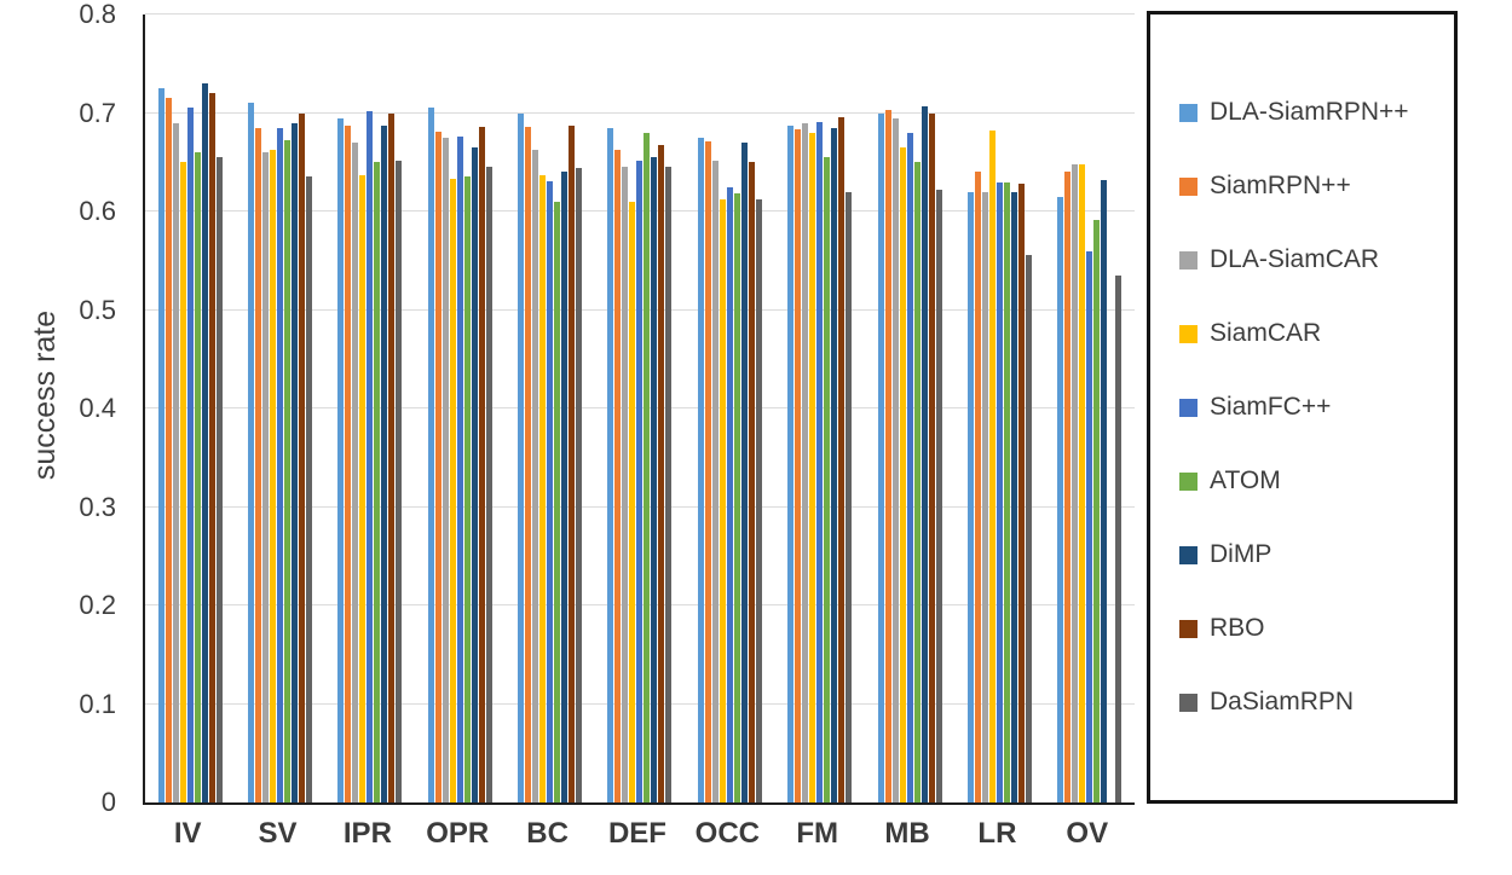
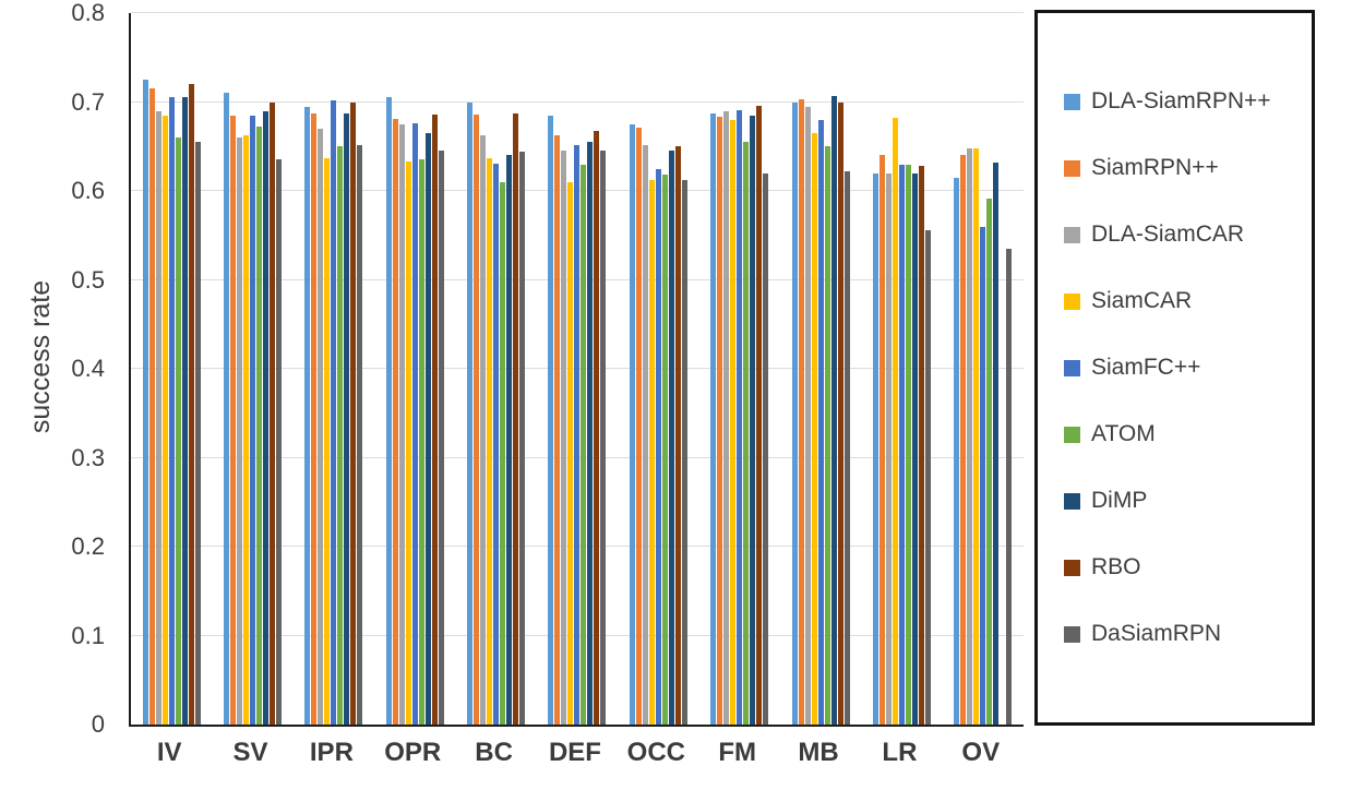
SiamCAR/IV: 0.65 -> 0.69
DiMP/IV: 0.73 -> 0.70
ATOM/DEF: 0.68 -> 0.63
DiMP/OCC: 0.67 -> 0.65
